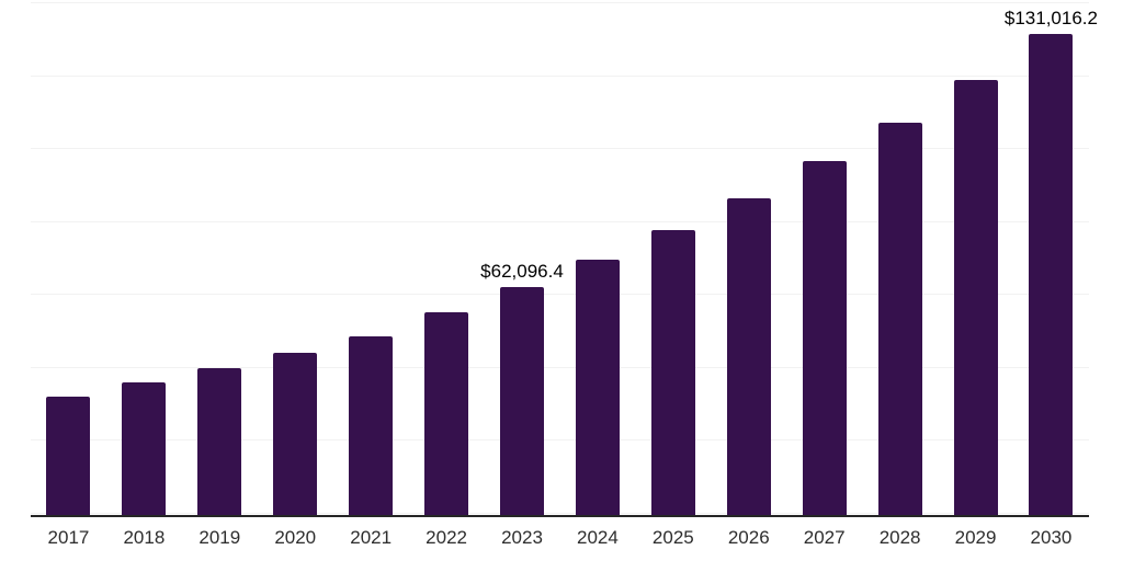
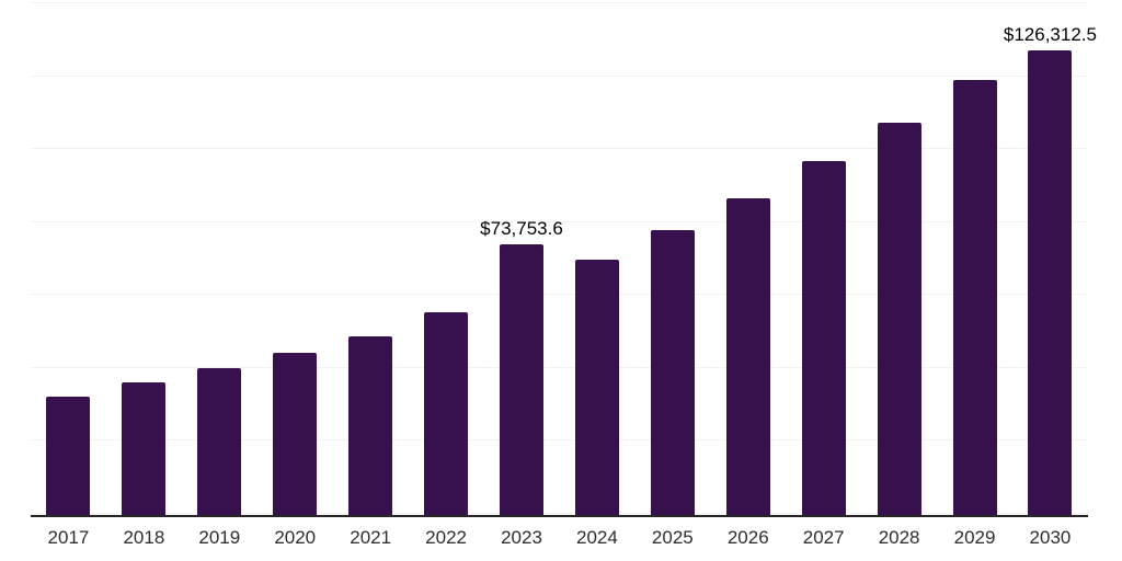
2023: $62,096.4 -> $73,753.6
2030: $131,016.2 -> $126,312.5
